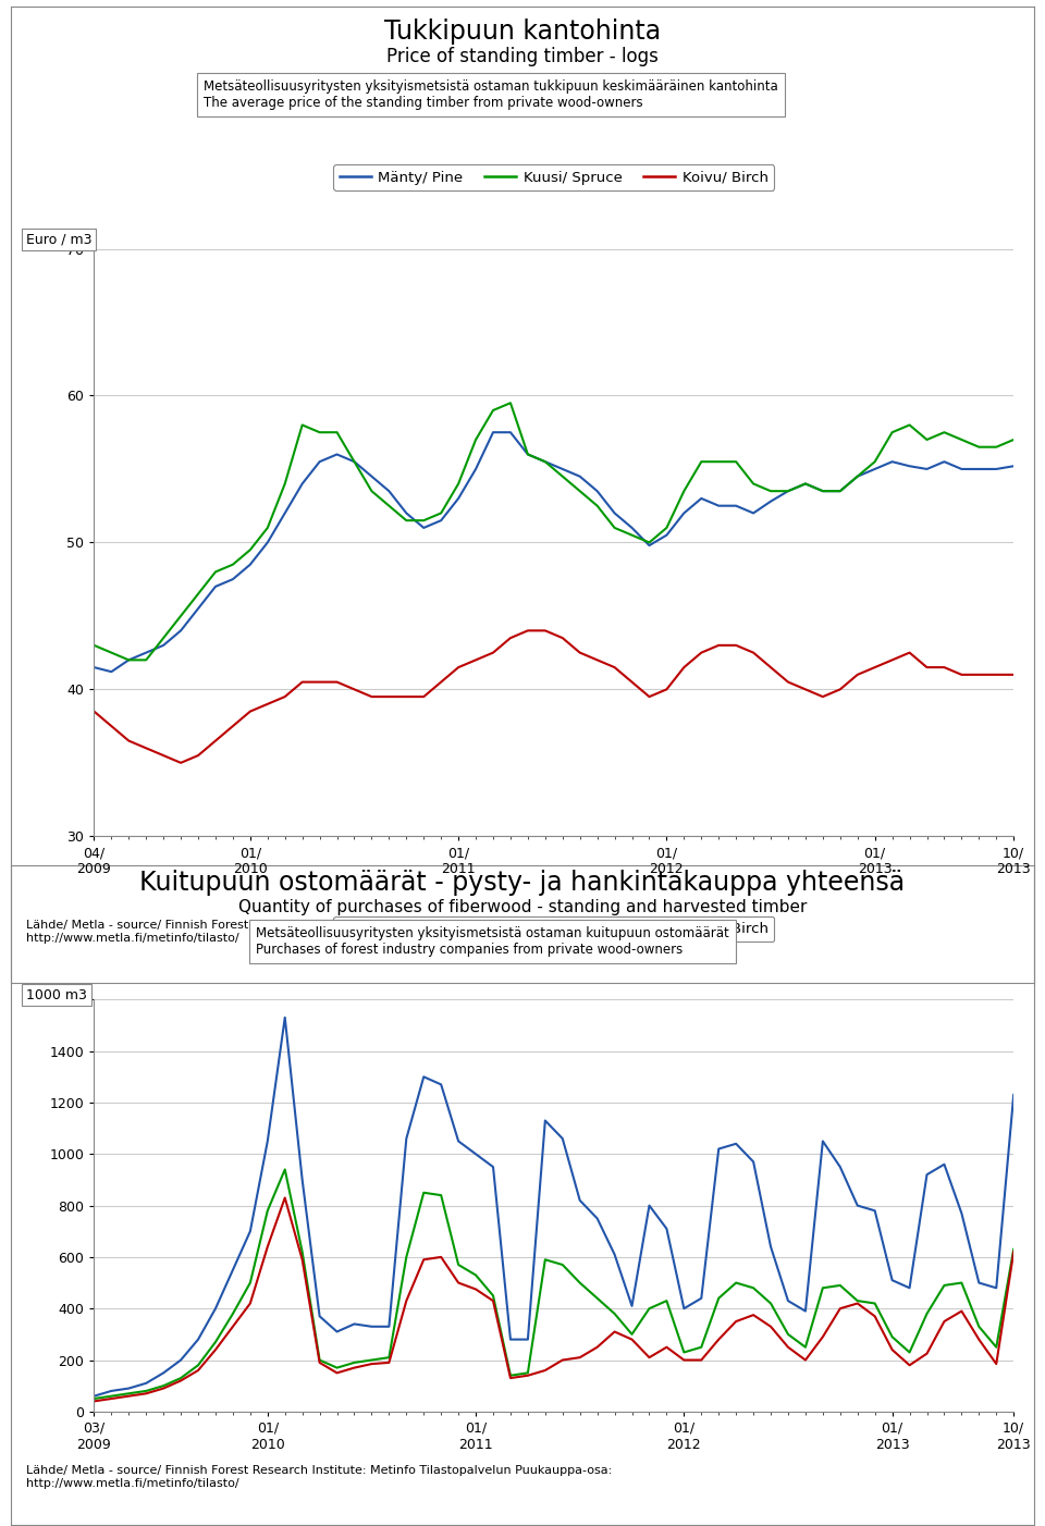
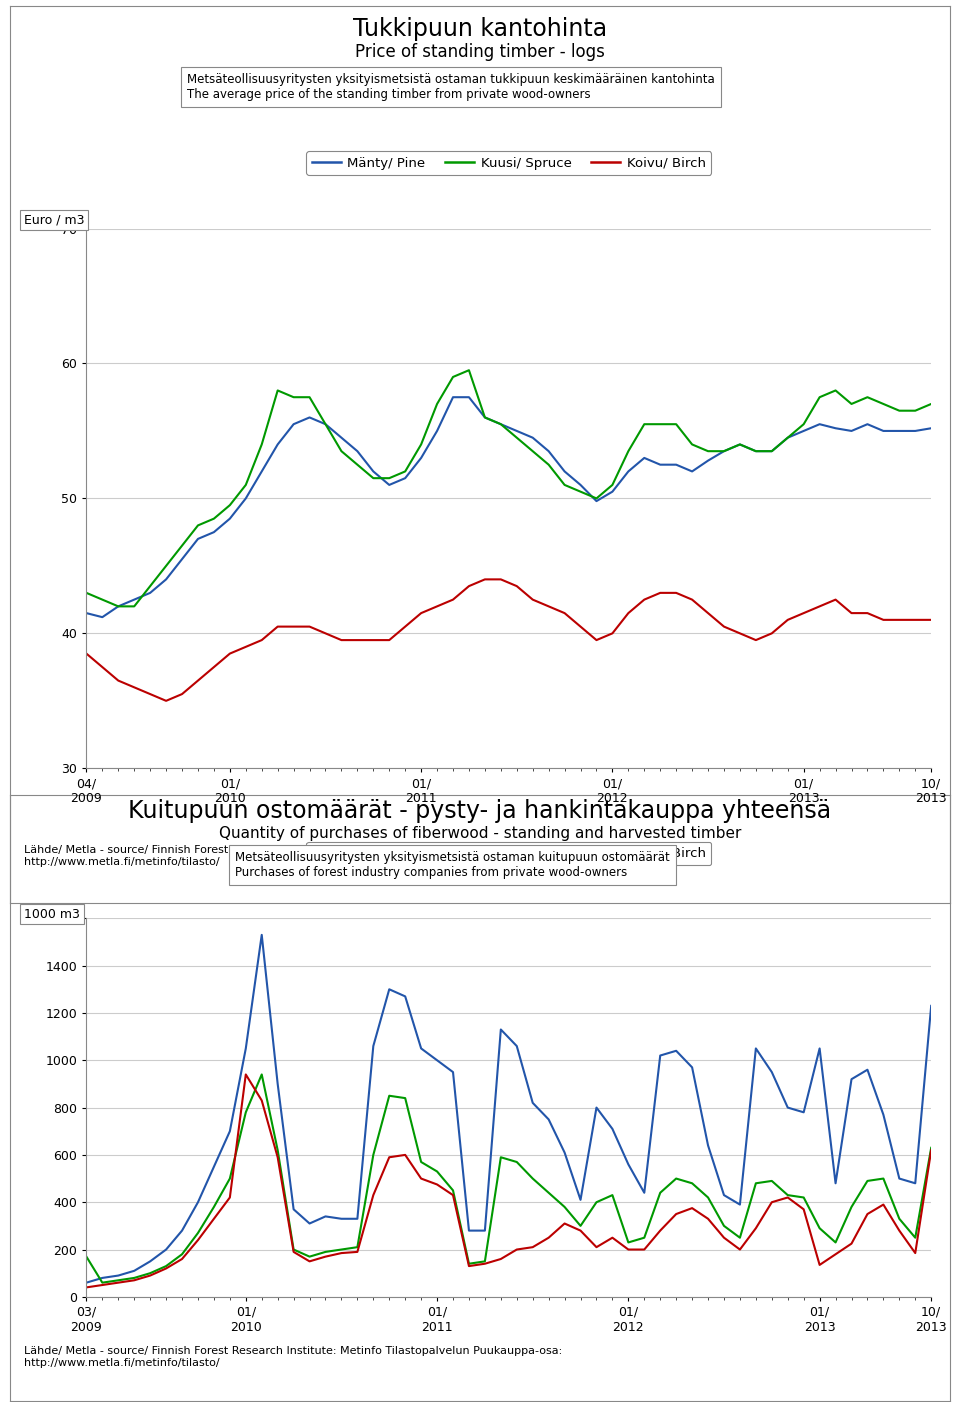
Kuusi/ Spruce/03/ 2009: 50 -> 170
Koivu/ Birch/01/ 2010: 640 -> 940
Mänty/ Pine/01/ 2012: 400 -> 560
Mänty/ Pine/01/ 2013: 510 -> 1050
Koivu/ Birch/01/ 2013: 240 -> 135
